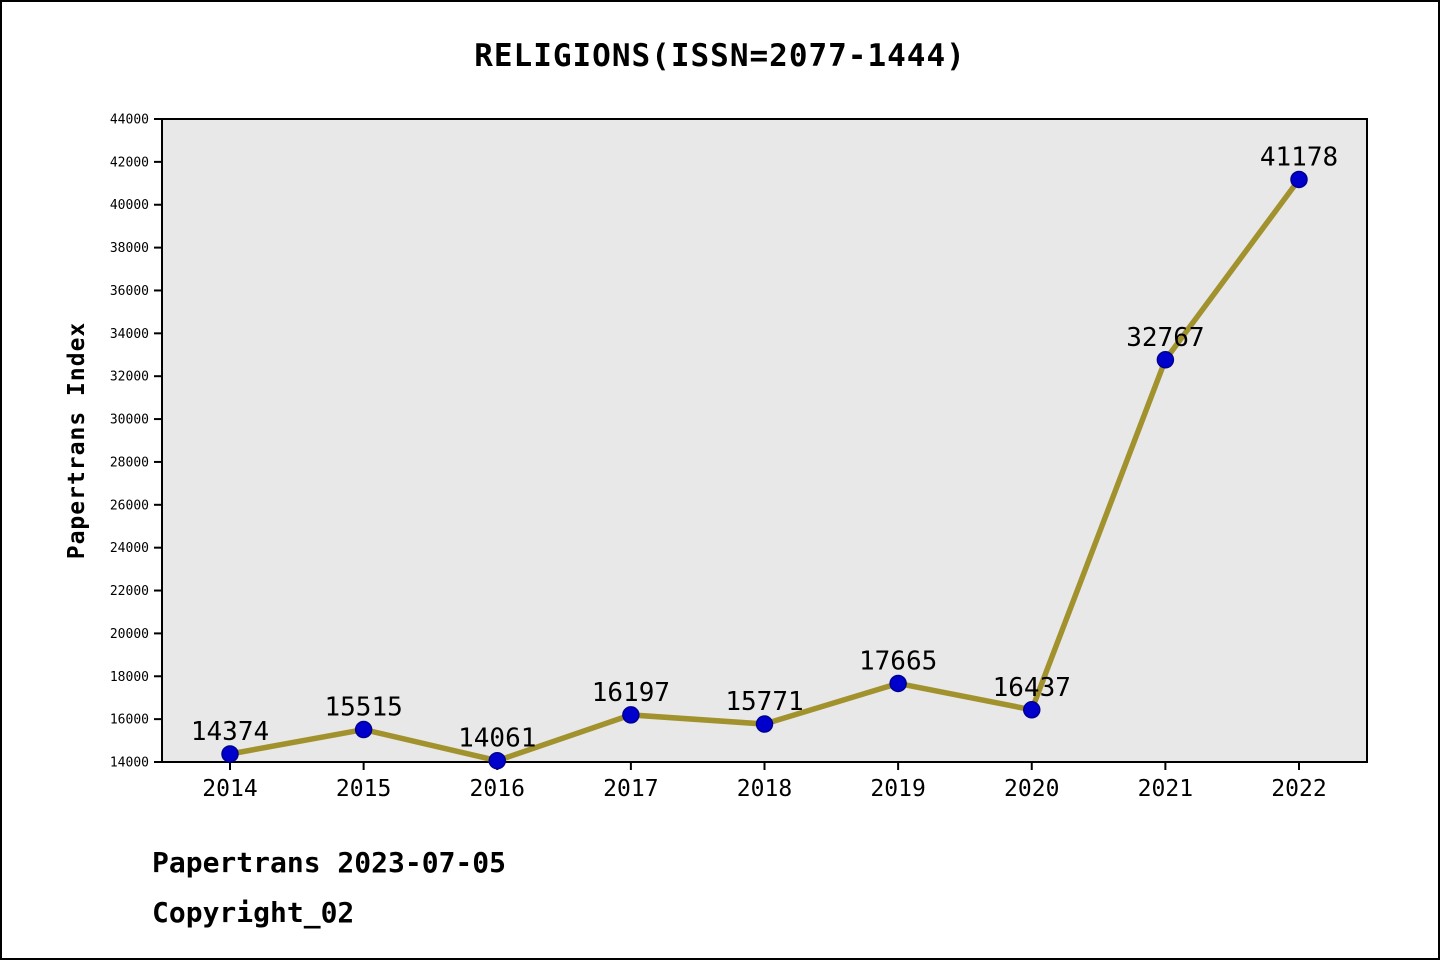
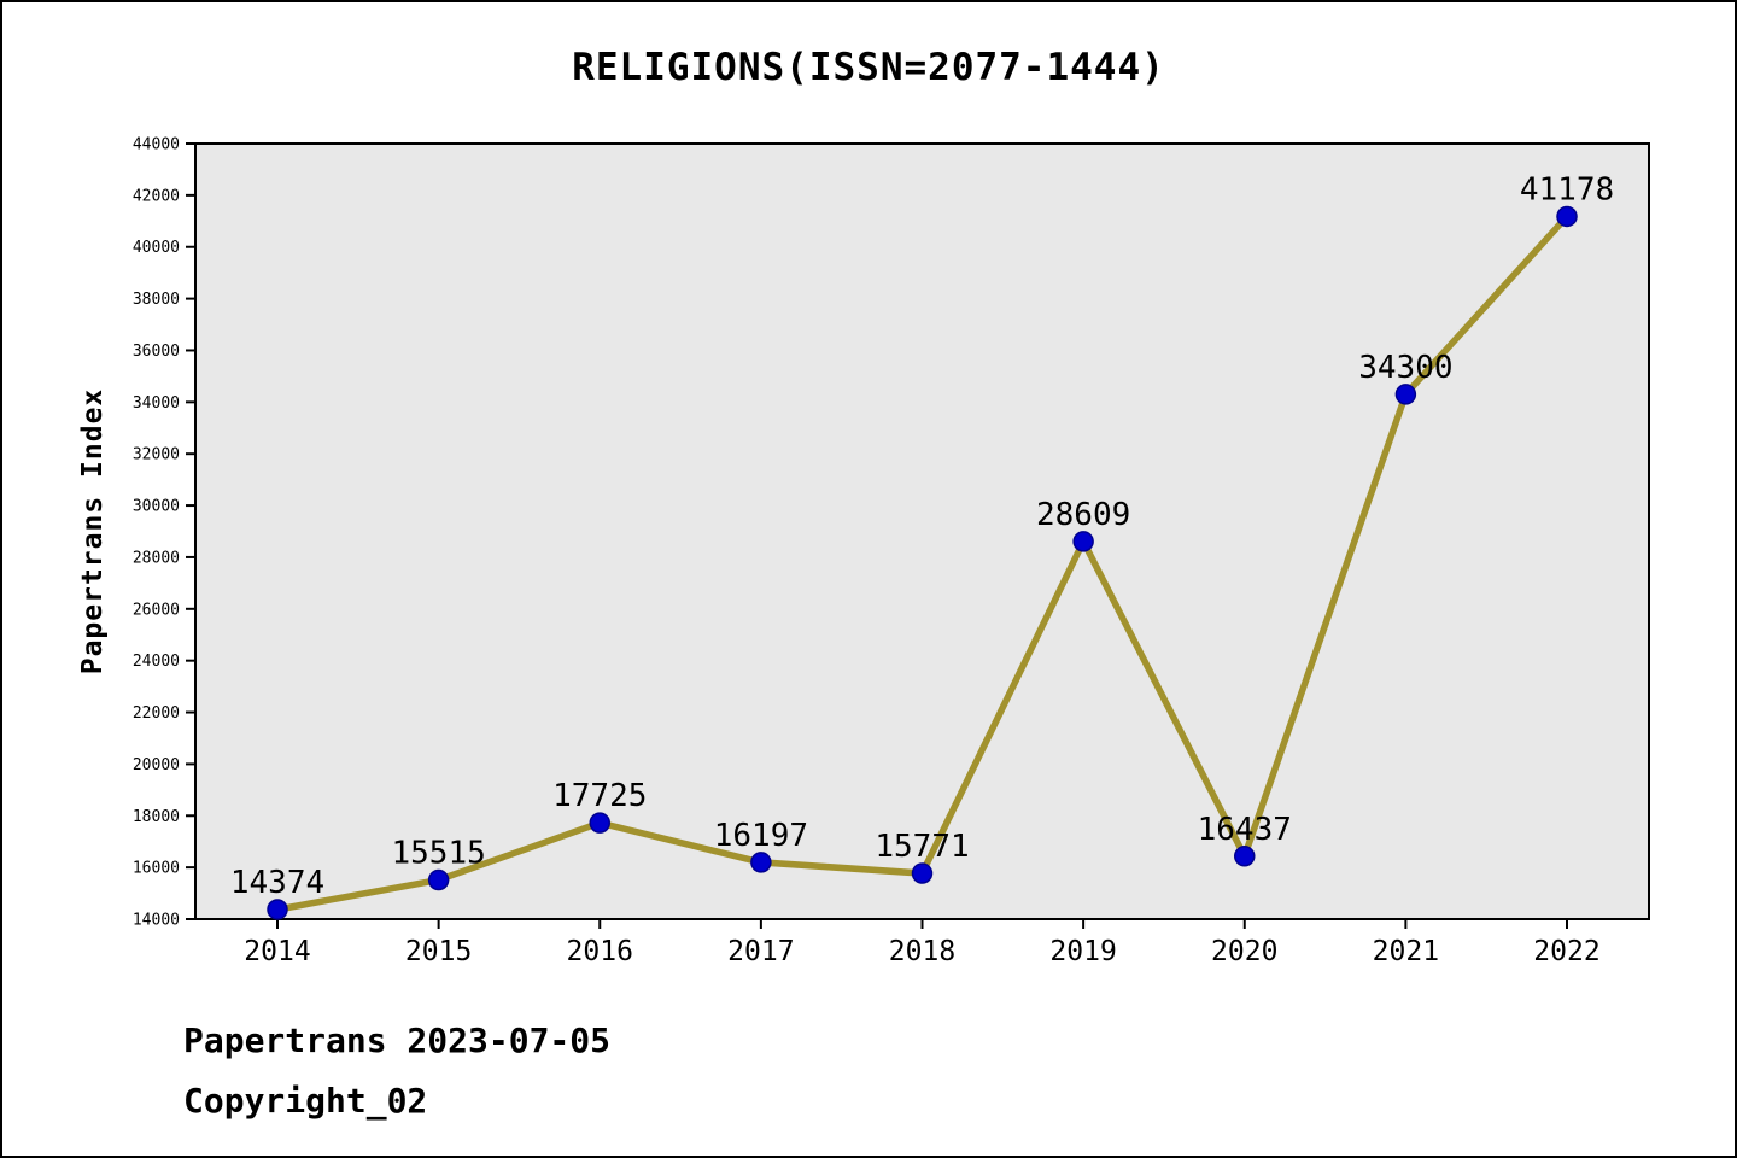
2016: 14061 -> 17725
2019: 17665 -> 28609
2021: 32767 -> 34300
